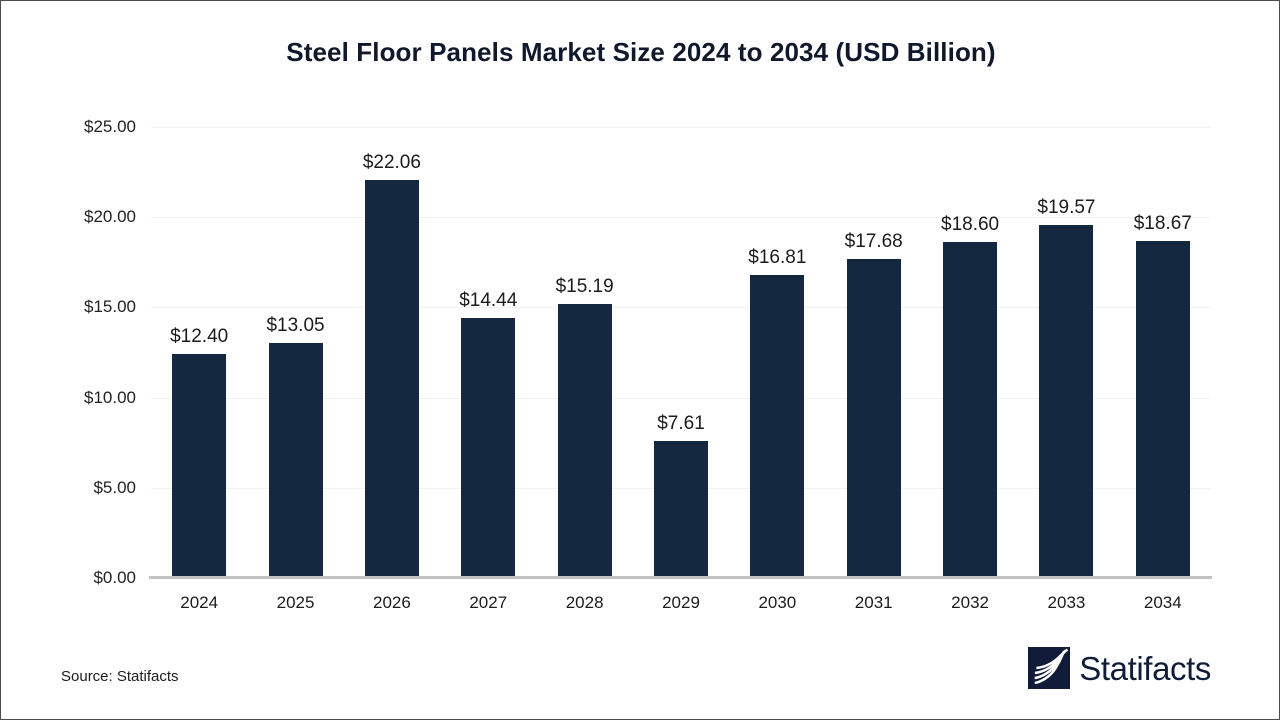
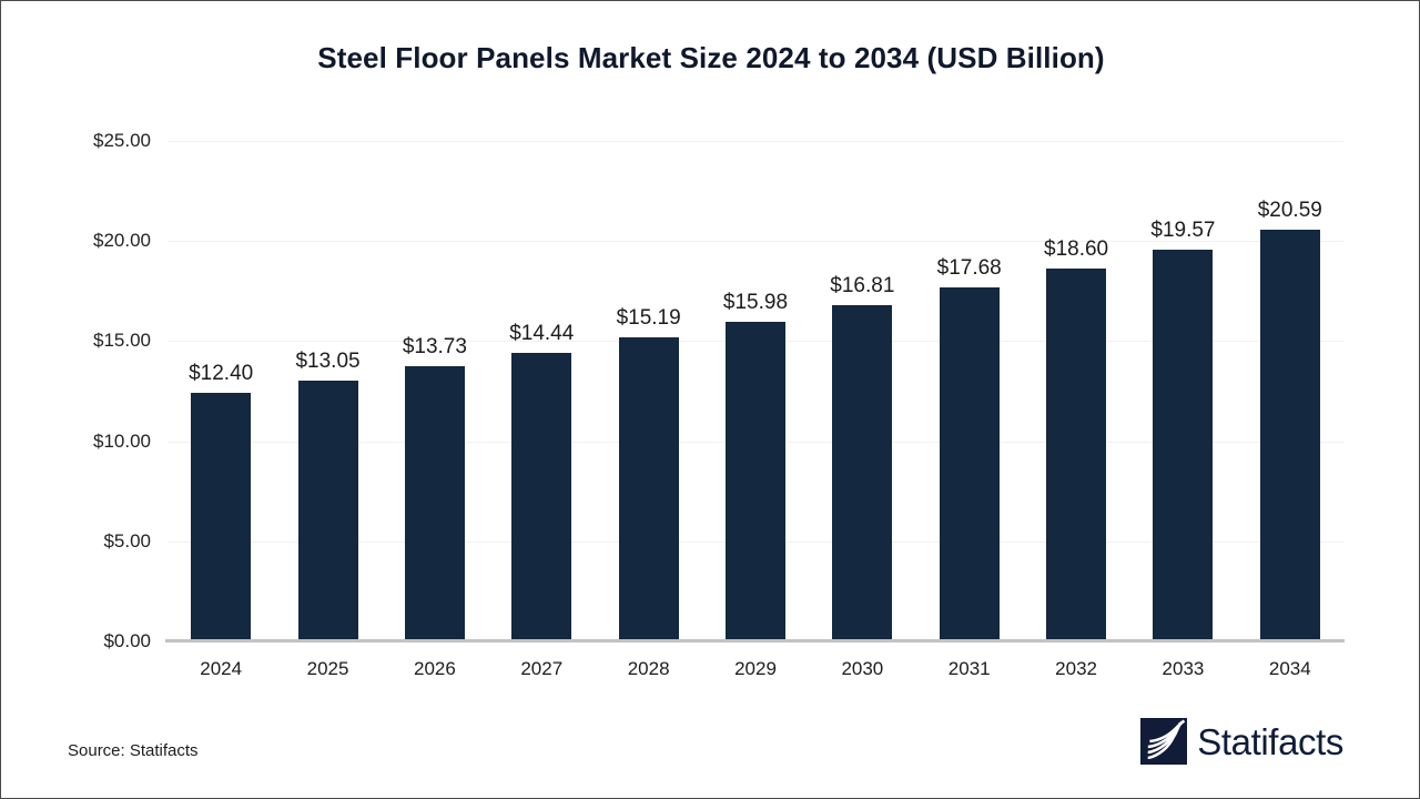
2026: $22.06 -> $13.73
2029: $7.61 -> $15.98
2034: $18.67 -> $20.59
